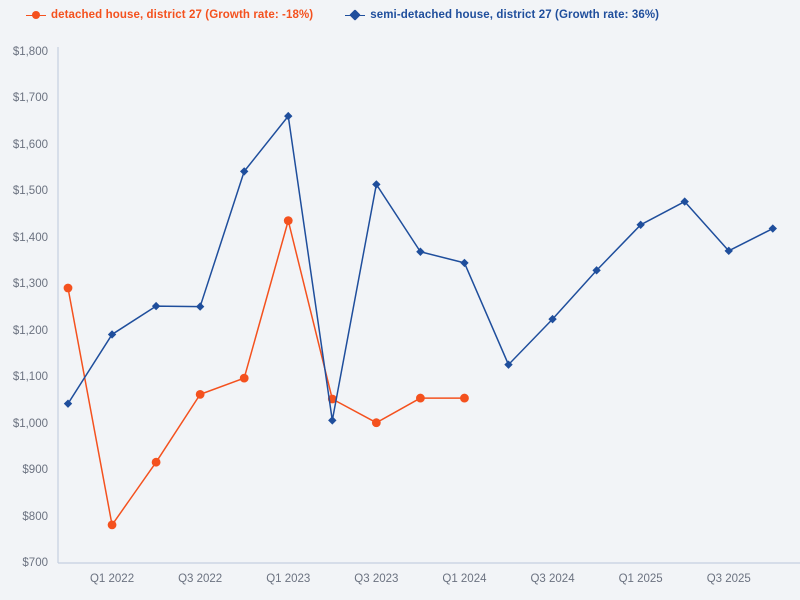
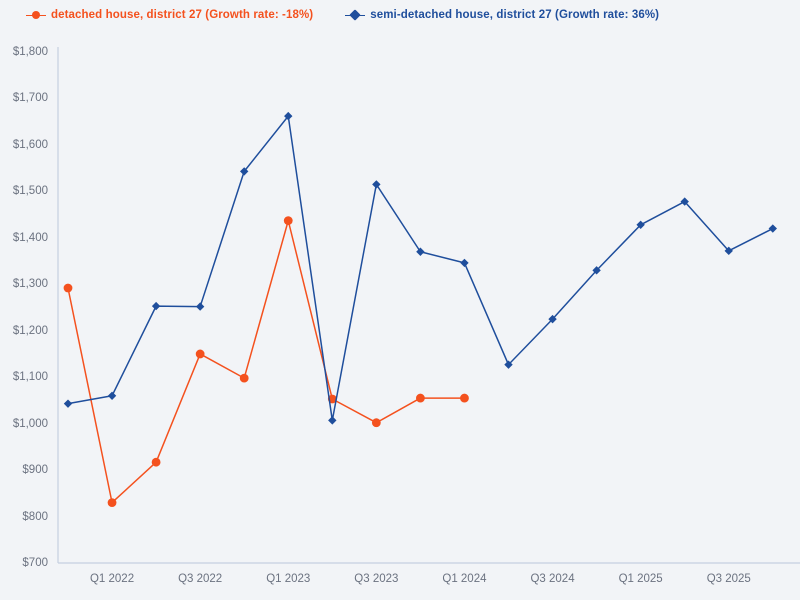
detached house, district 27 (Growth rate: -18%)/Q1 2022: $780 -> $830
semi-detached house, district 27 (Growth rate: 36%)/Q1 2022: $1190 -> $1060
detached house, district 27 (Growth rate: -18%)/Q3 2022: $1060 -> $1150
